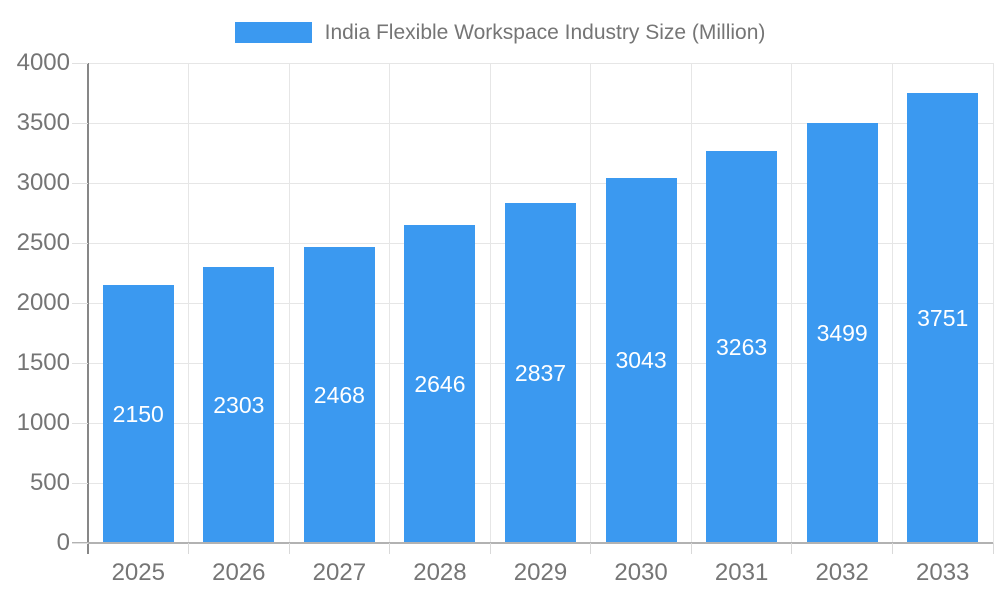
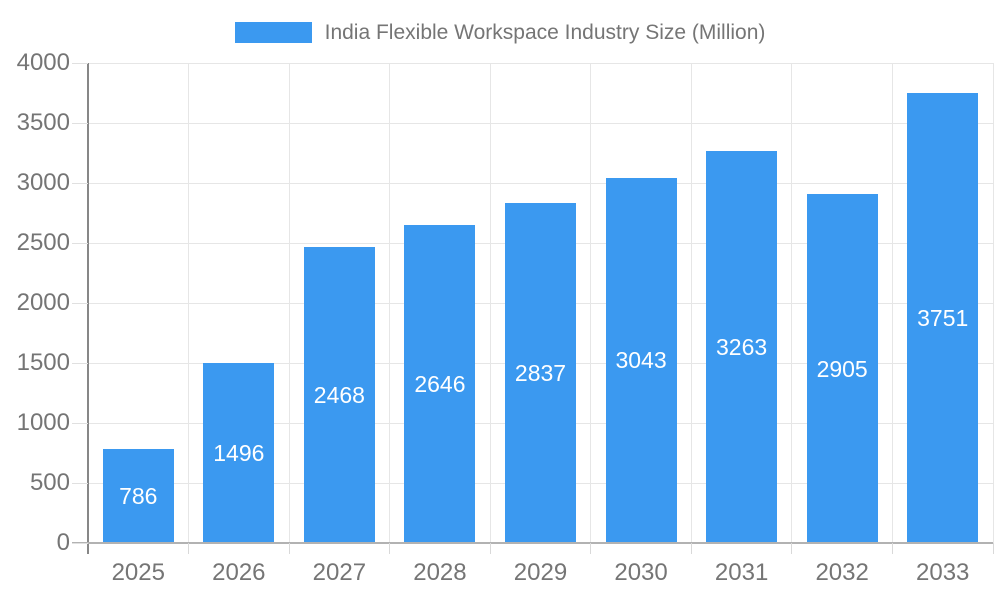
2025: 2150 -> 786
2026: 2303 -> 1496
2032: 3499 -> 2905
